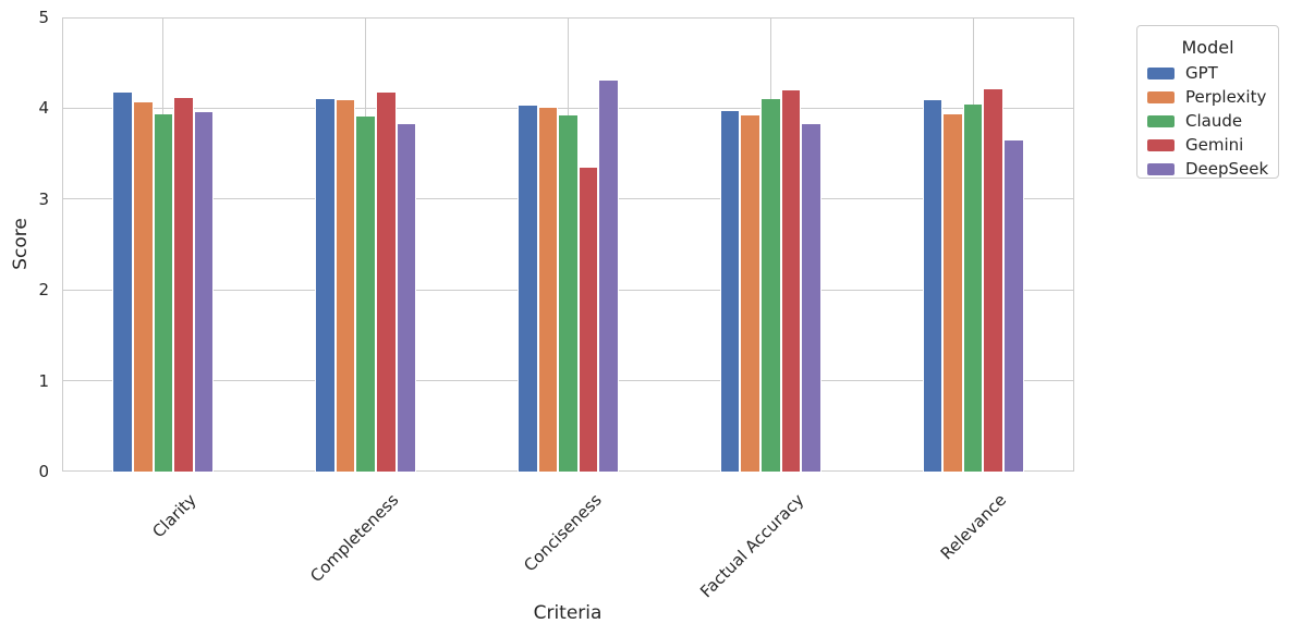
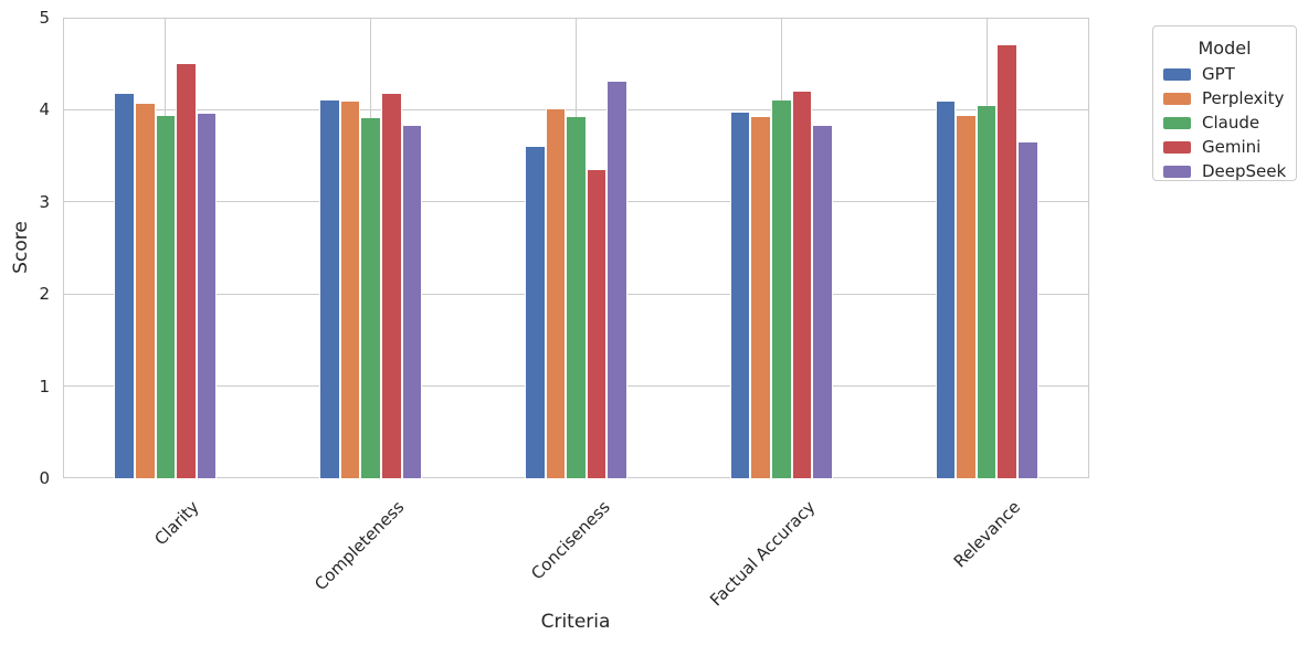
Gemini/Clarity: 4.1 -> 4.5
GPT/Conciseness: 4.0 -> 3.6
Gemini/Relevance: 4.2 -> 4.7
